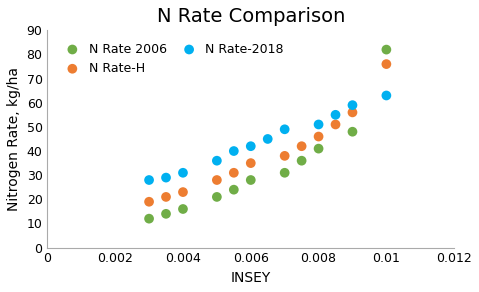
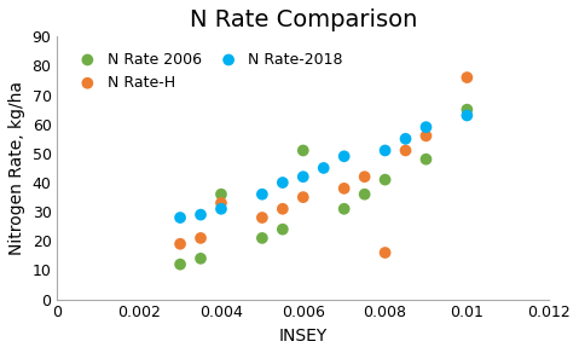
N Rate 2006/0.004: 16 -> 36
N Rate-H/0.004: 23 -> 33
N Rate 2006/0.006: 28 -> 51
N Rate-H/0.008: 46 -> 16
N Rate 2006/0.01: 82 -> 65
